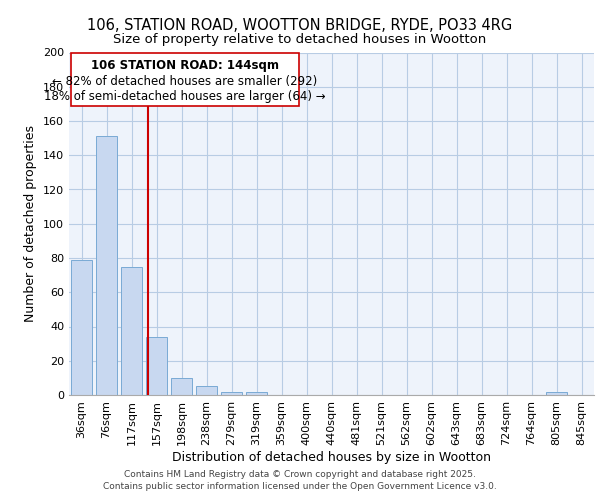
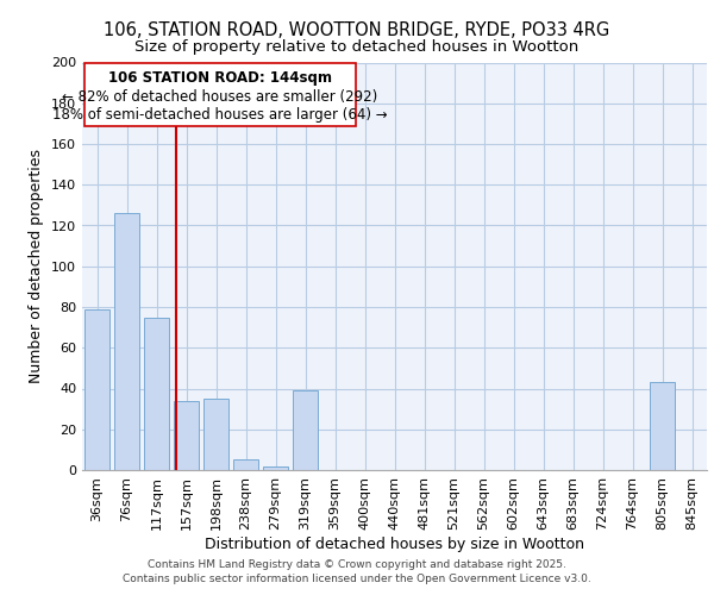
76sqm: 151 -> 126
198sqm: 10 -> 35
319sqm: 2 -> 39
805sqm: 2 -> 43
